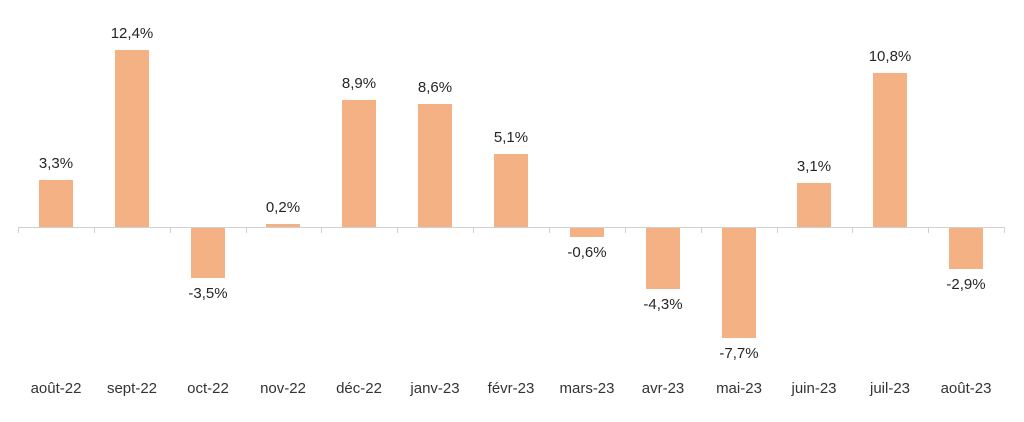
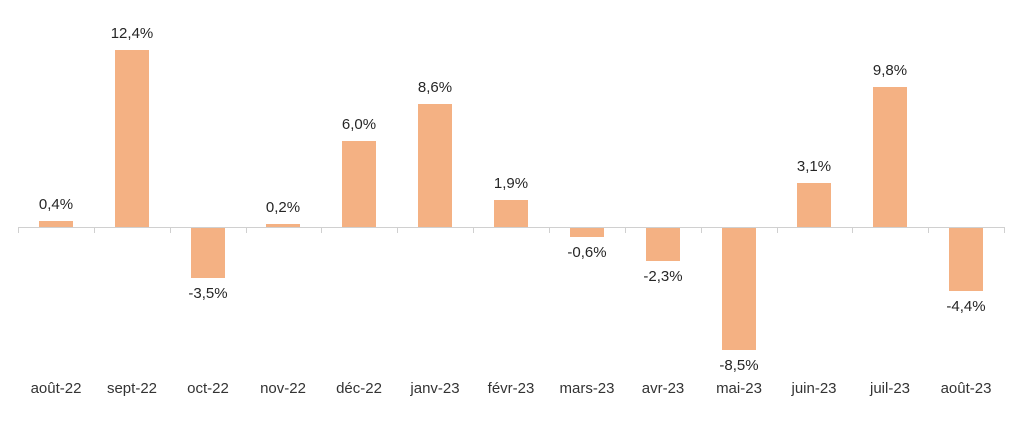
août-22: 3,3% -> 0,4%
déc-22: 8,9% -> 6,0%
févr-23: 5,1% -> 1,9%
avr-23: -4,3% -> -2,3%
mai-23: -7,7% -> -8,5%
juil-23: 10,8% -> 9,8%
août-23: -2,9% -> -4,4%
